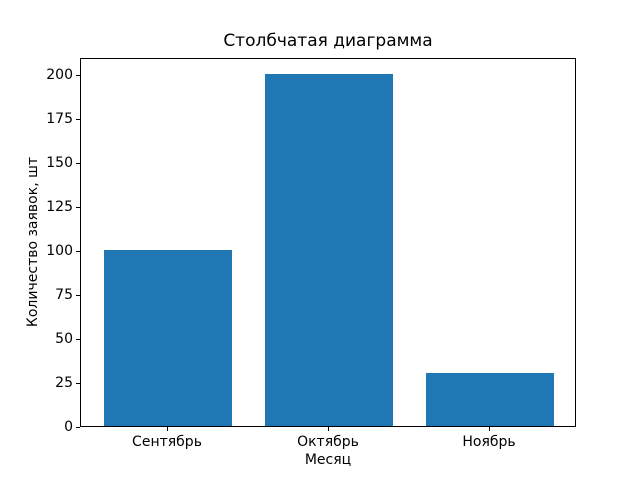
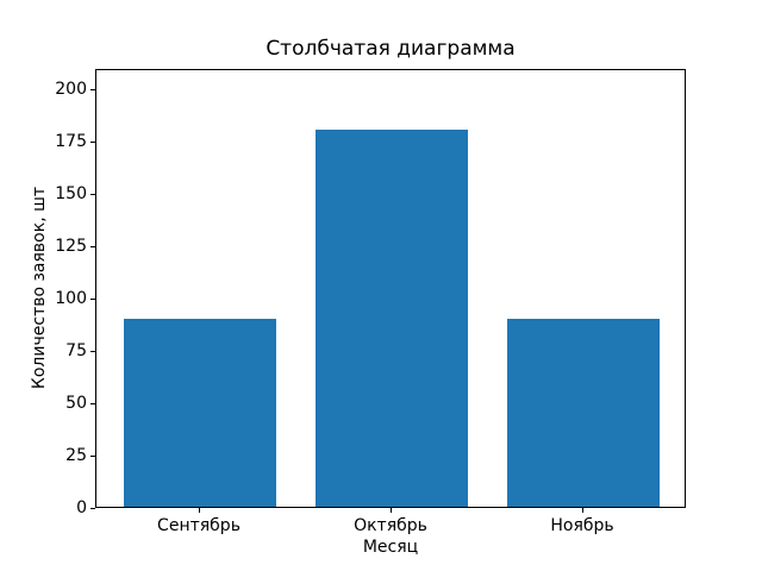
Сентябрь: 100 -> 90
Октябрь: 200 -> 180
Ноябрь: 30 -> 90
